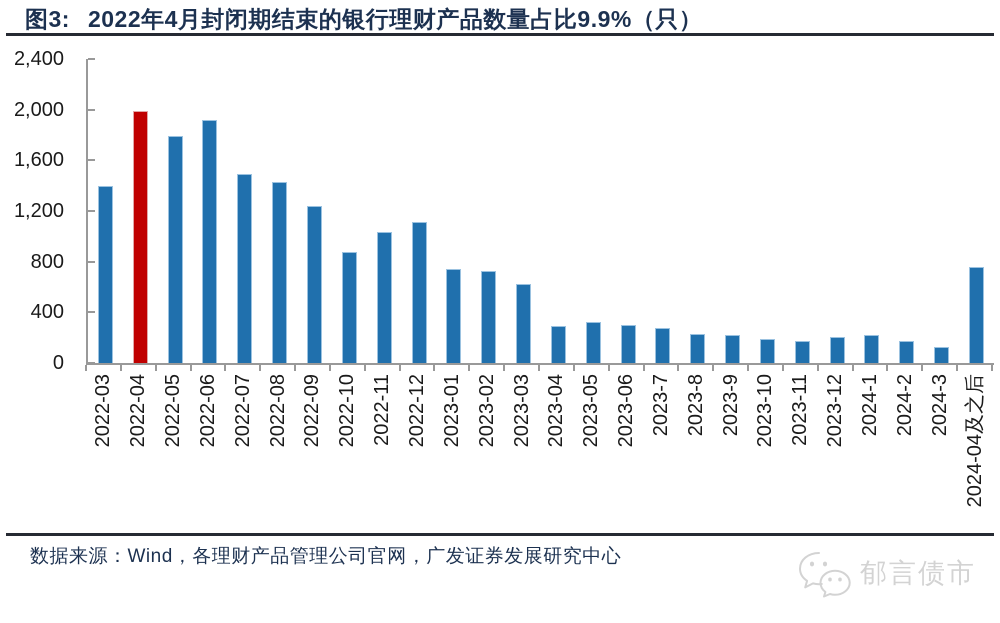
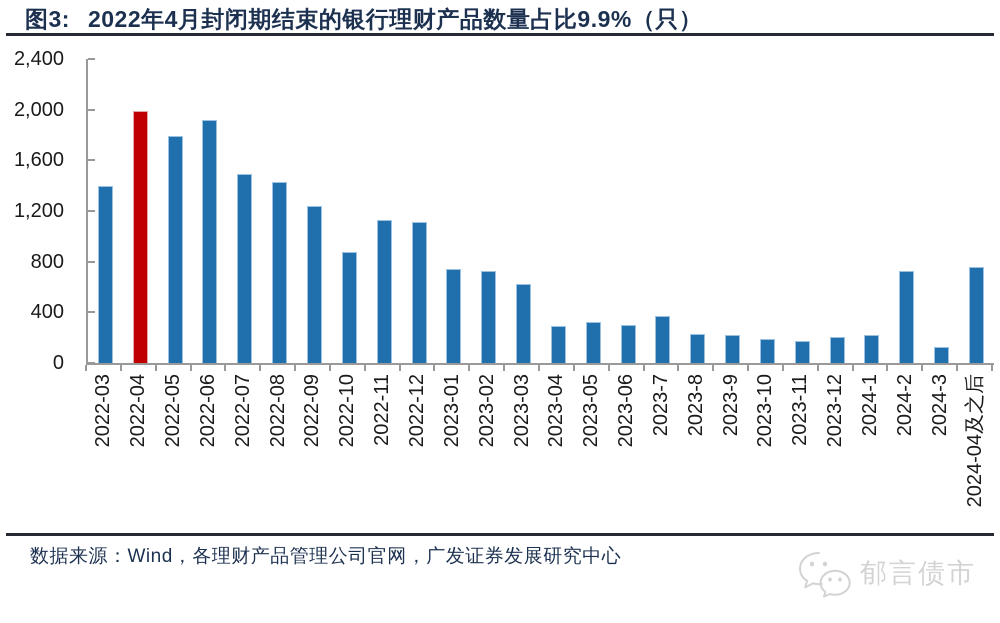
2022-11: 1040 -> 1130
2023-7: 280 -> 370
2024-2: 170 -> 730
